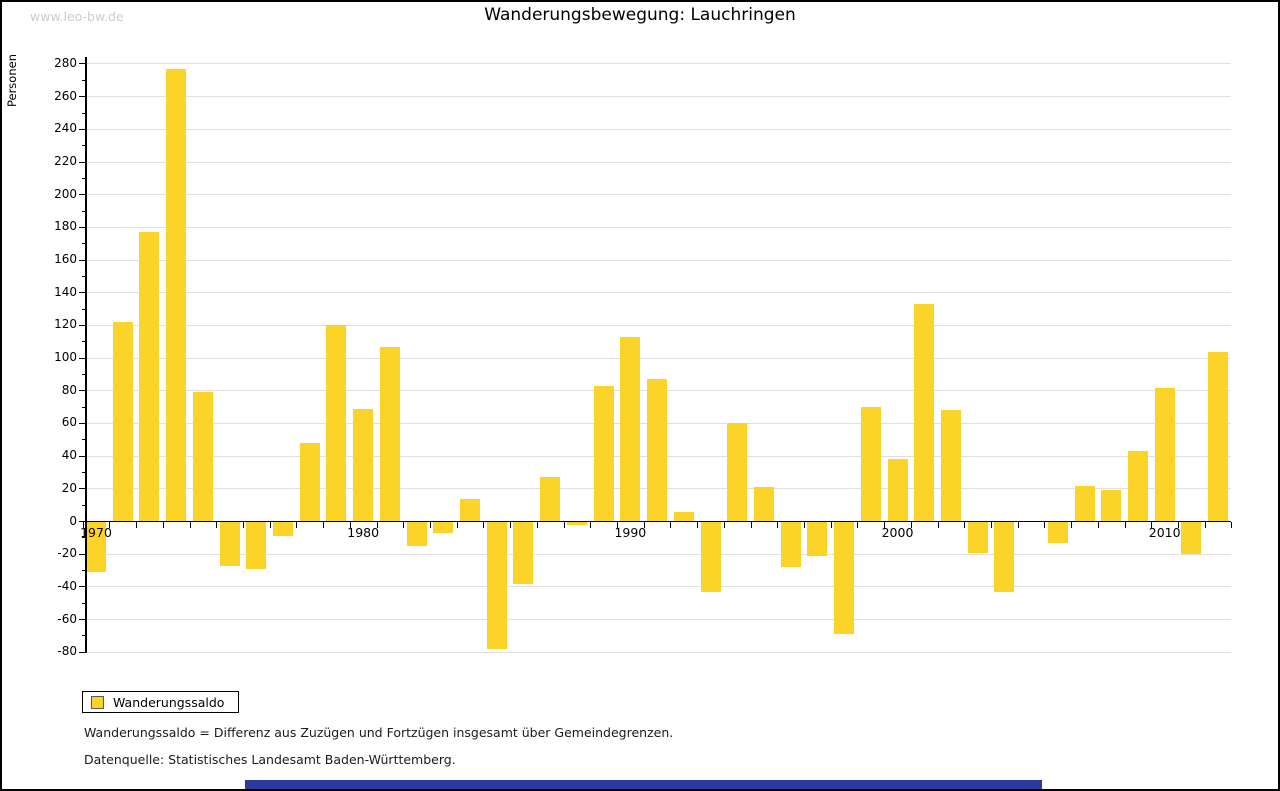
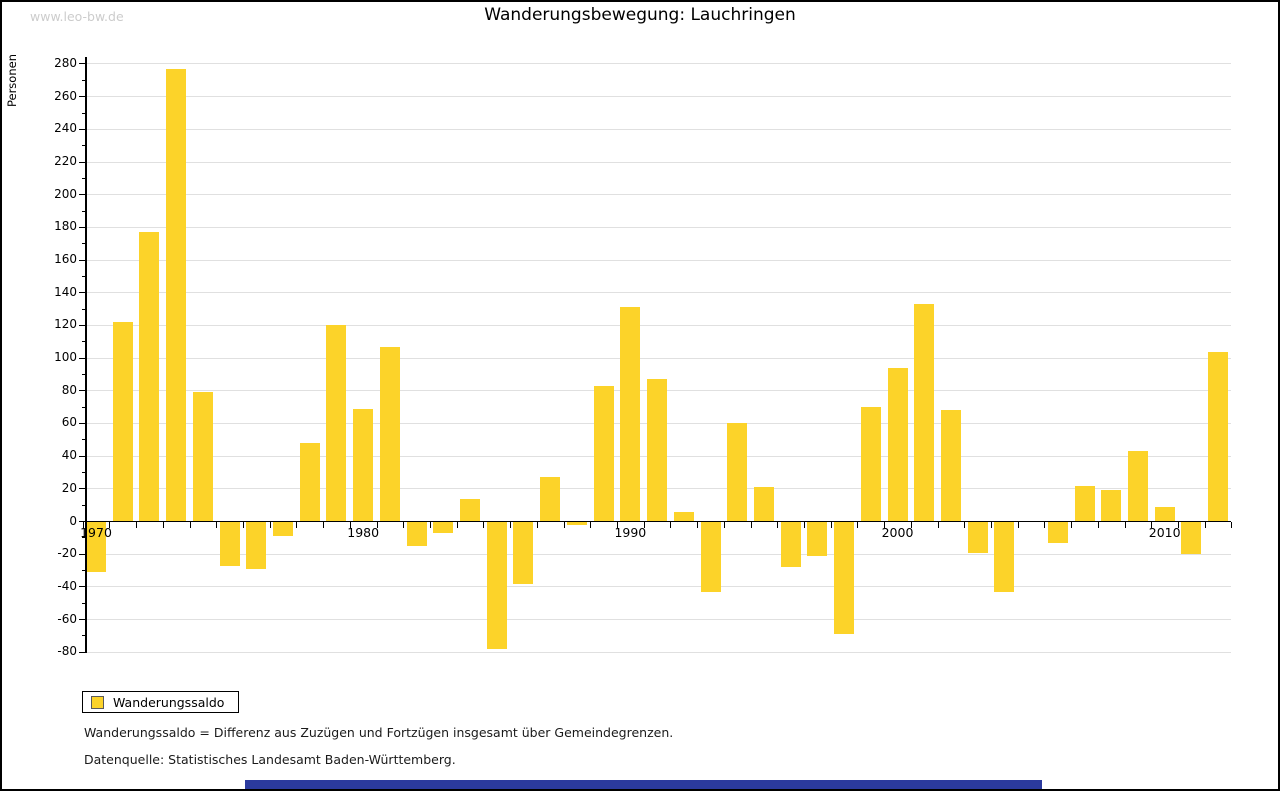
1990: 113 -> 131
2000: 38 -> 94
2010: 82 -> 9
